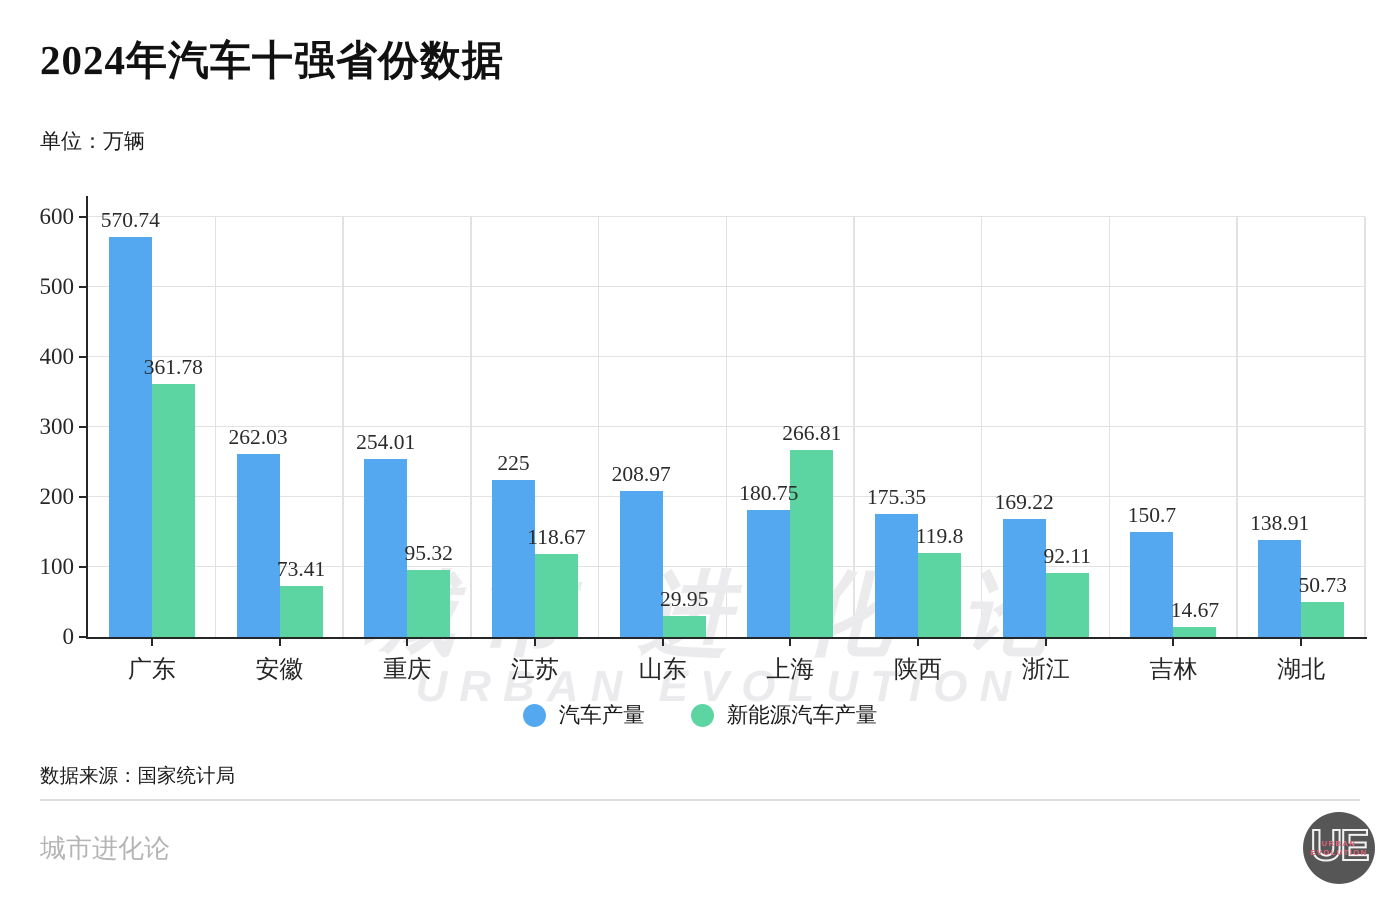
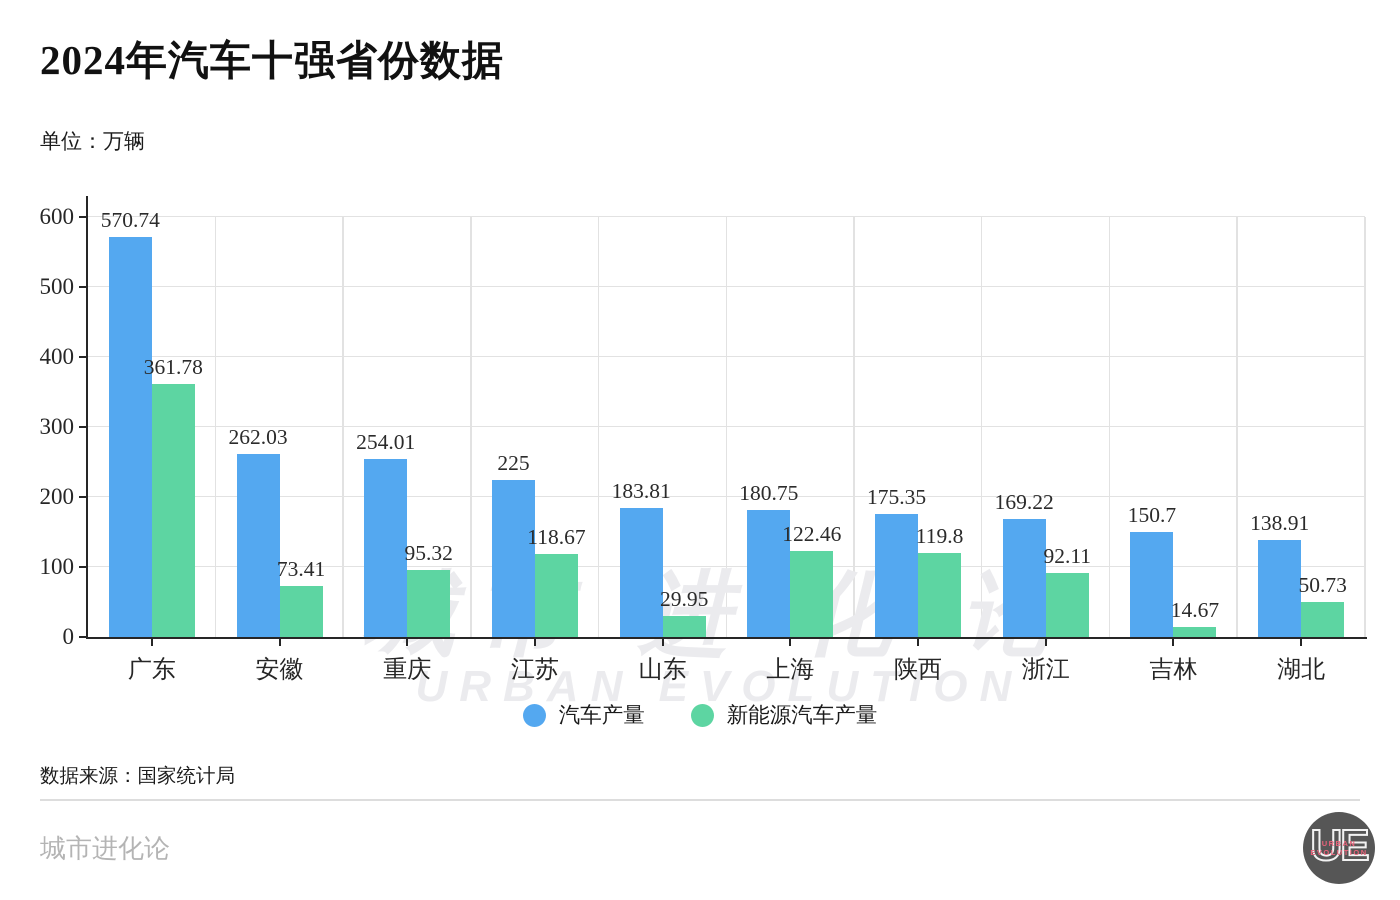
汽车产量/山东: 208.97 -> 183.81
新能源汽车产量/上海: 266.81 -> 122.46
